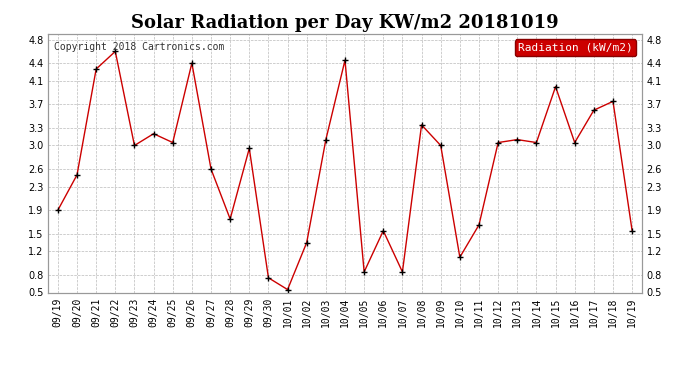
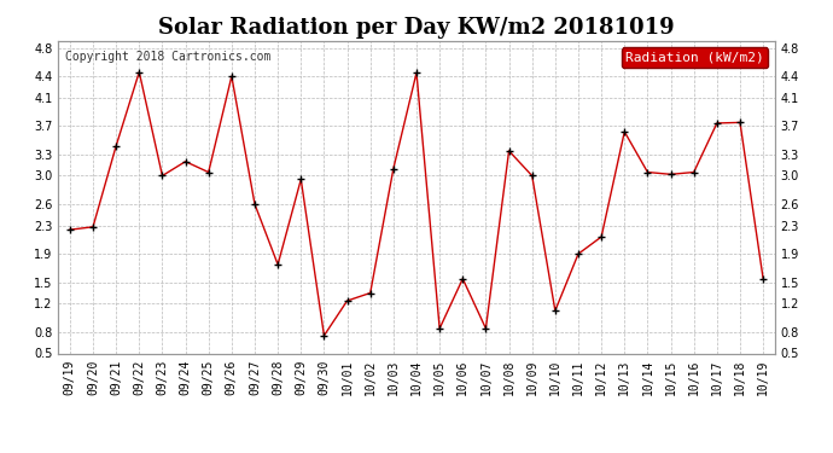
09/19: 1.90 -> 2.24
09/20: 2.50 -> 2.28
09/21: 4.30 -> 3.42
09/22: 4.60 -> 4.46
10/01: 0.55 -> 1.24
10/11: 1.65 -> 1.90
10/12: 3.05 -> 2.14
10/13: 3.10 -> 3.62
10/15: 4.00 -> 3.02
10/17: 3.60 -> 3.74
